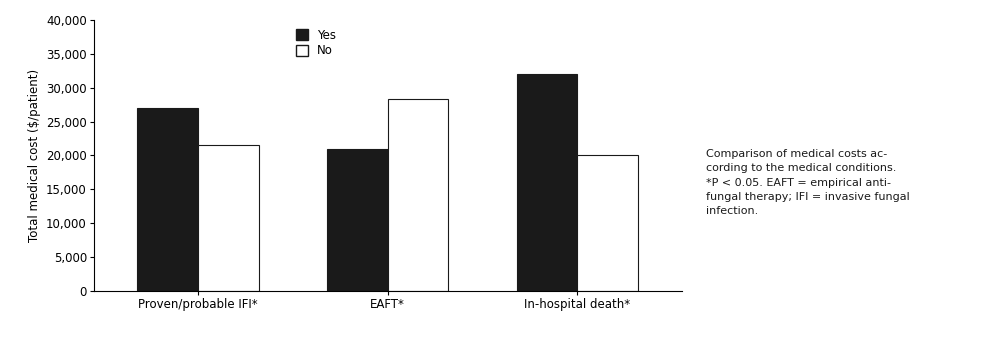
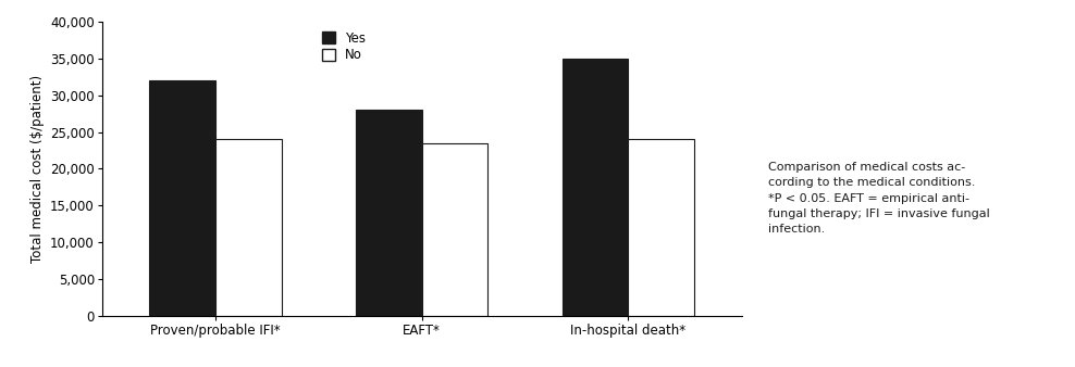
Yes/Proven/probable IFI*: 27,000 -> 32,000
No/Proven/probable IFI*: 21,600 -> 24,000
Yes/EAFT*: 21,000 -> 28,000
No/EAFT*: 28,400 -> 23,500
Yes/In-hospital death*: 32,000 -> 35,000
No/In-hospital death*: 20,000 -> 24,000
